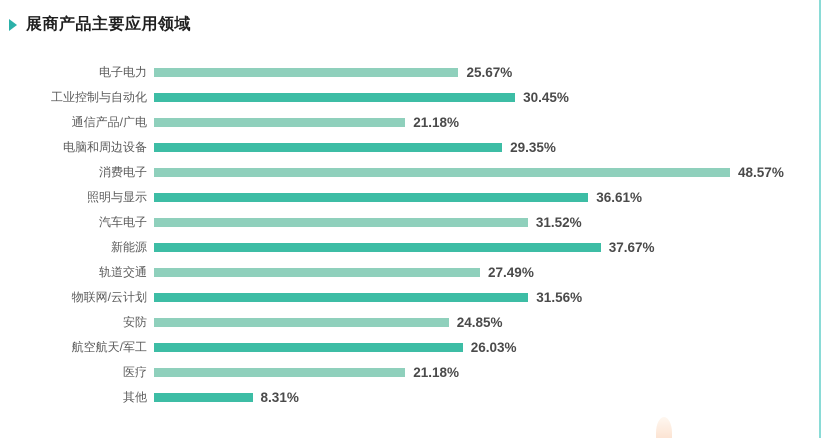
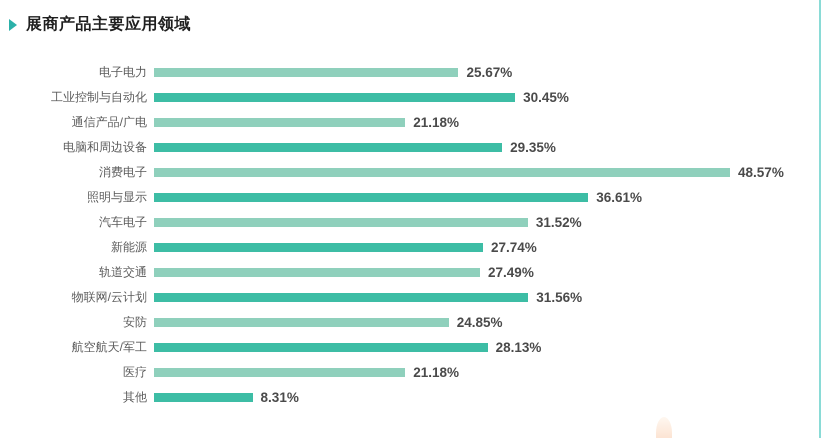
新能源: 37.67% -> 27.74%
航空航天/军工: 26.03% -> 28.13%
